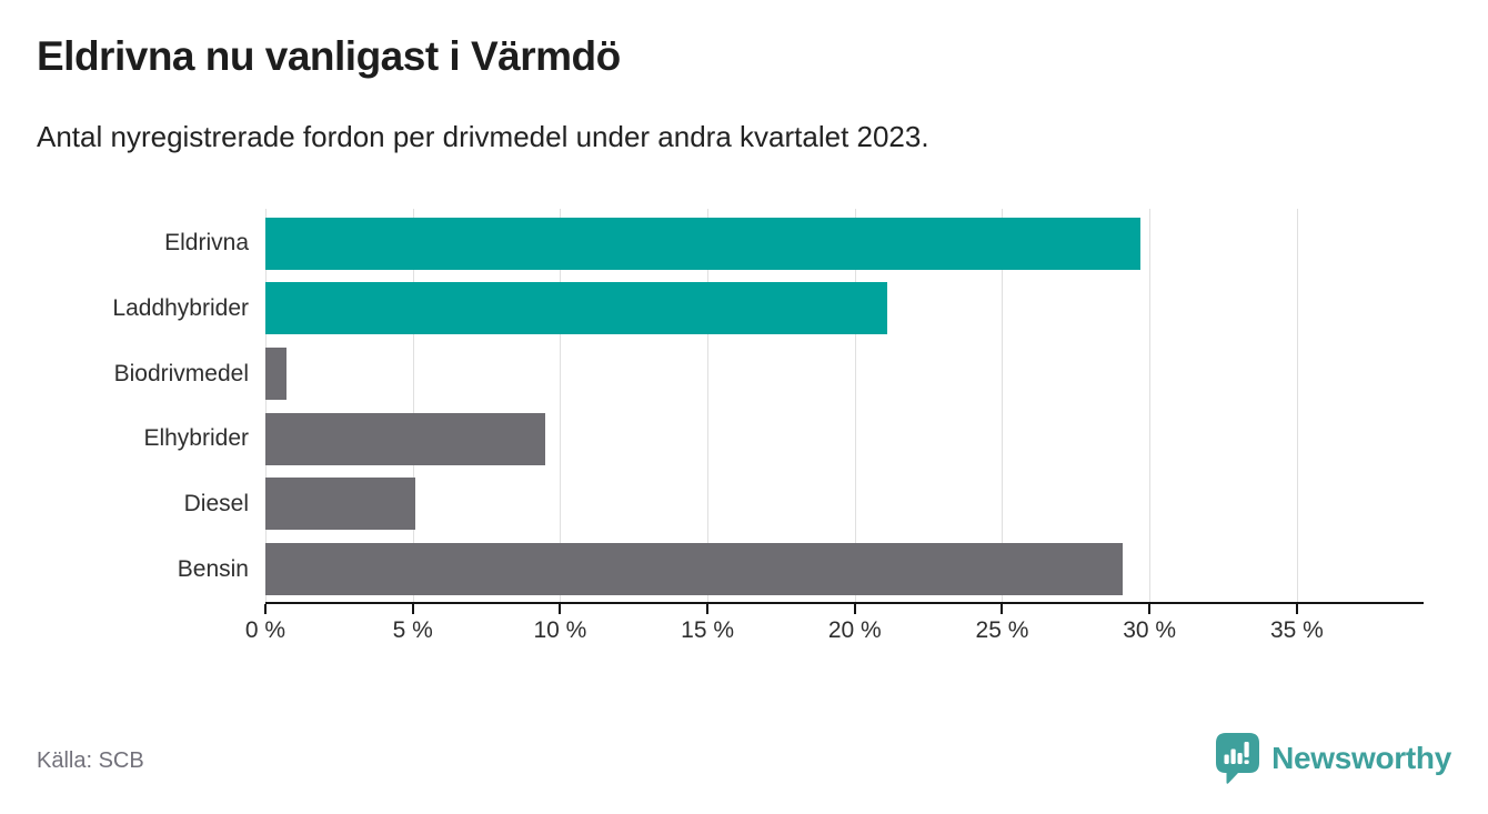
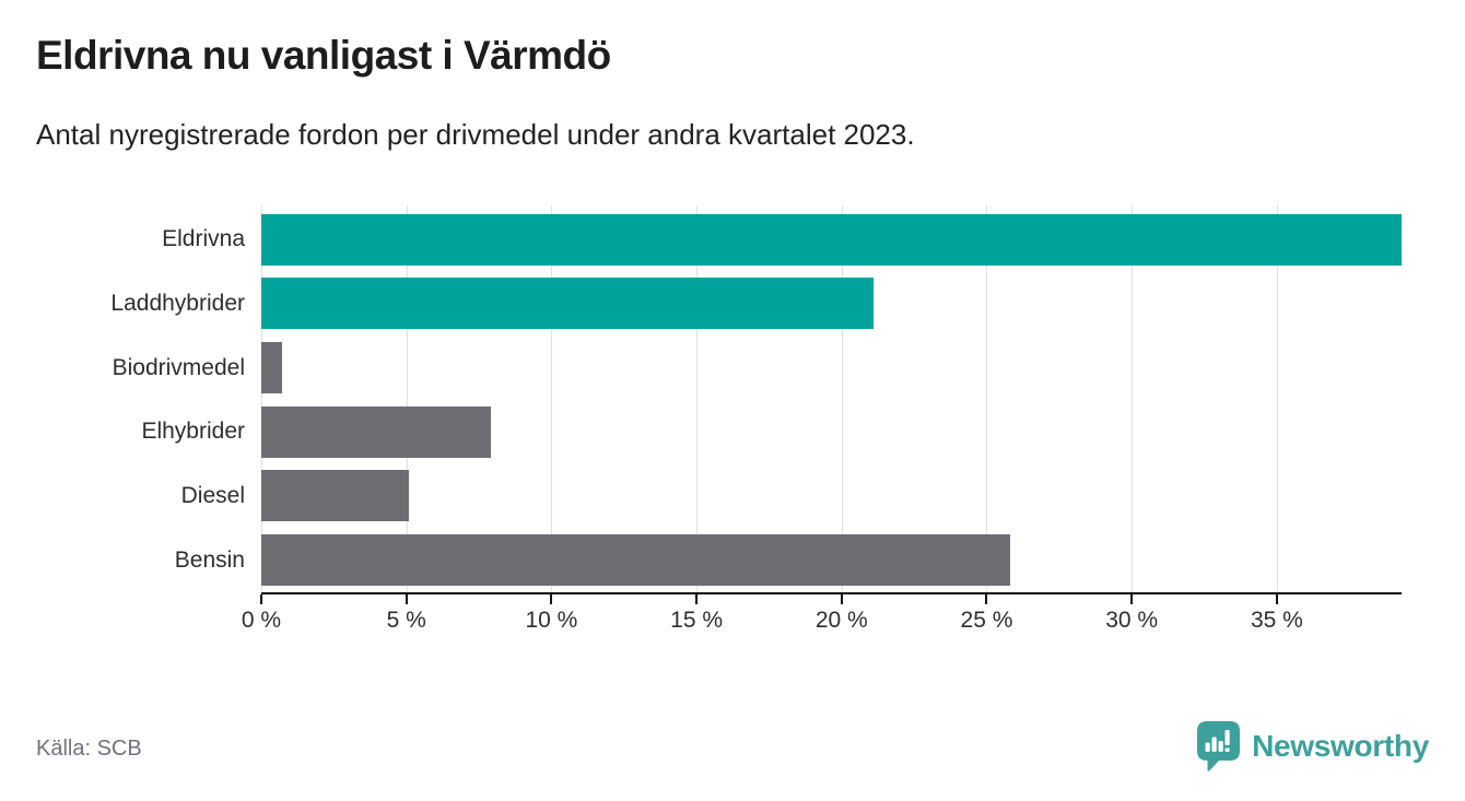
Eldrivna: 29.7% -> 39.3%
Elhybrider: 9.5% -> 7.9%
Bensin: 29.1% -> 25.8%
